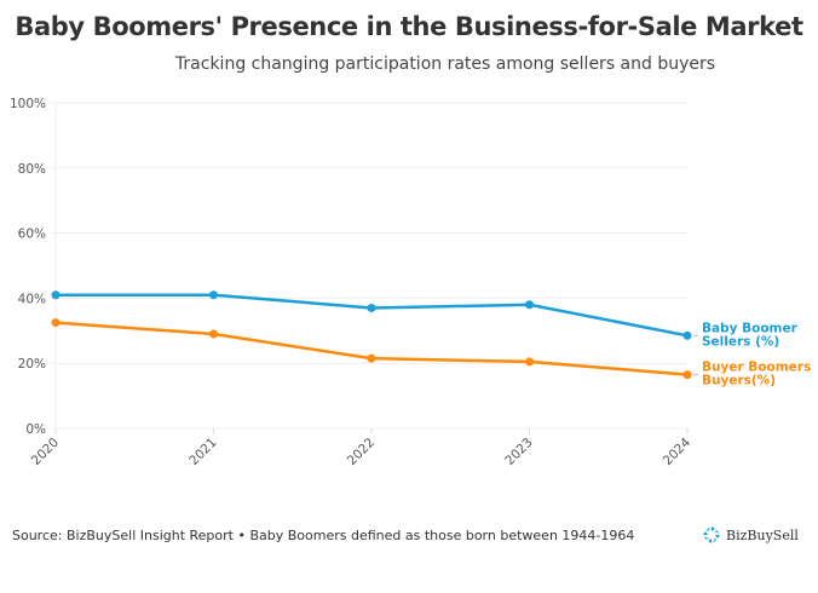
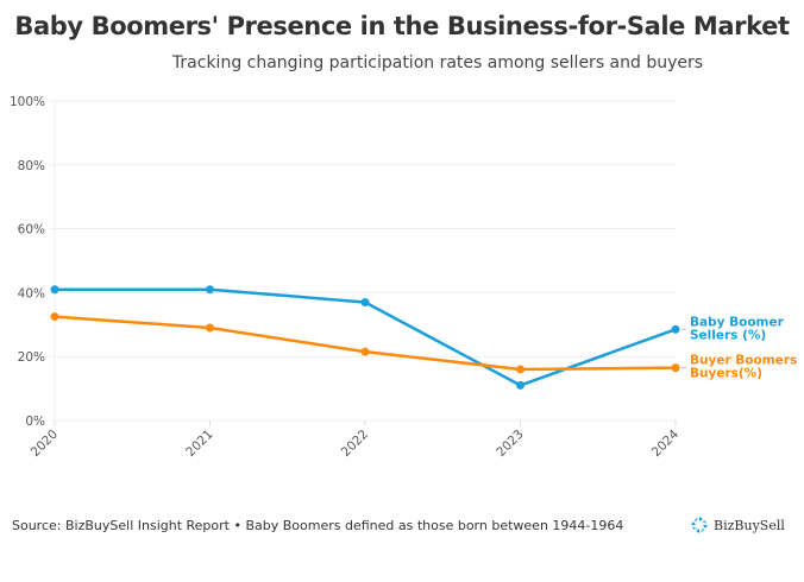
Baby Boomer Sellers (%)/2023: 38% -> 11%
Buyer Boomers Buyers(%)/2023: 20% -> 16%
